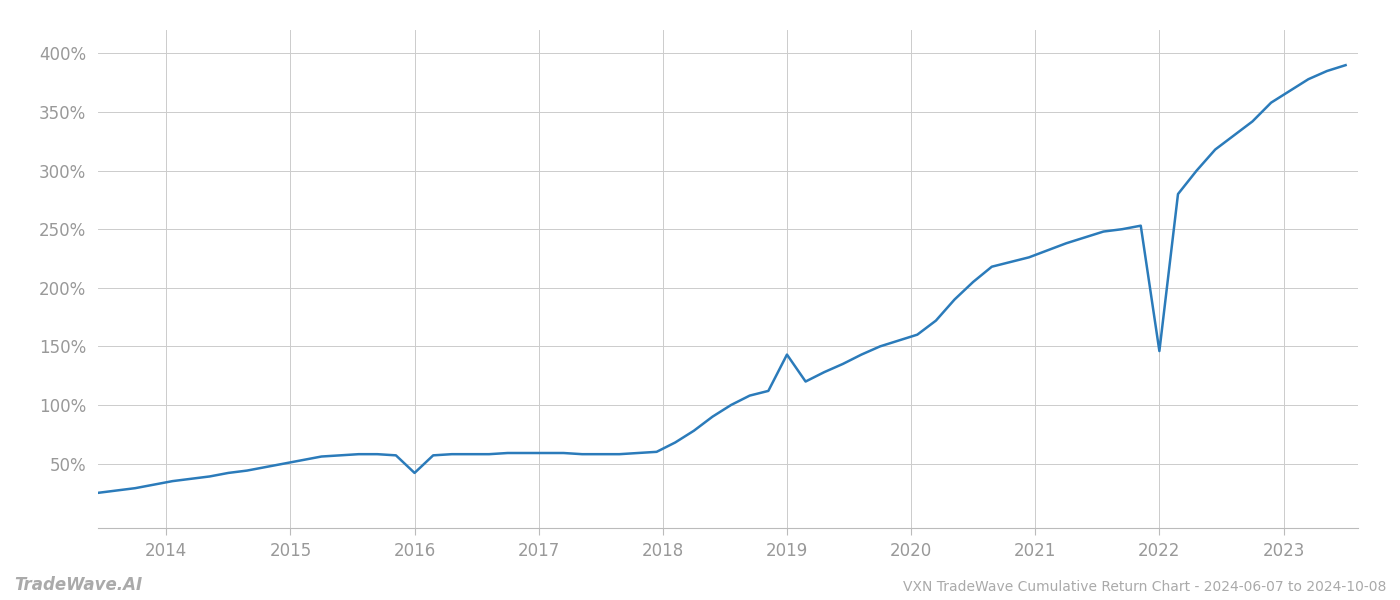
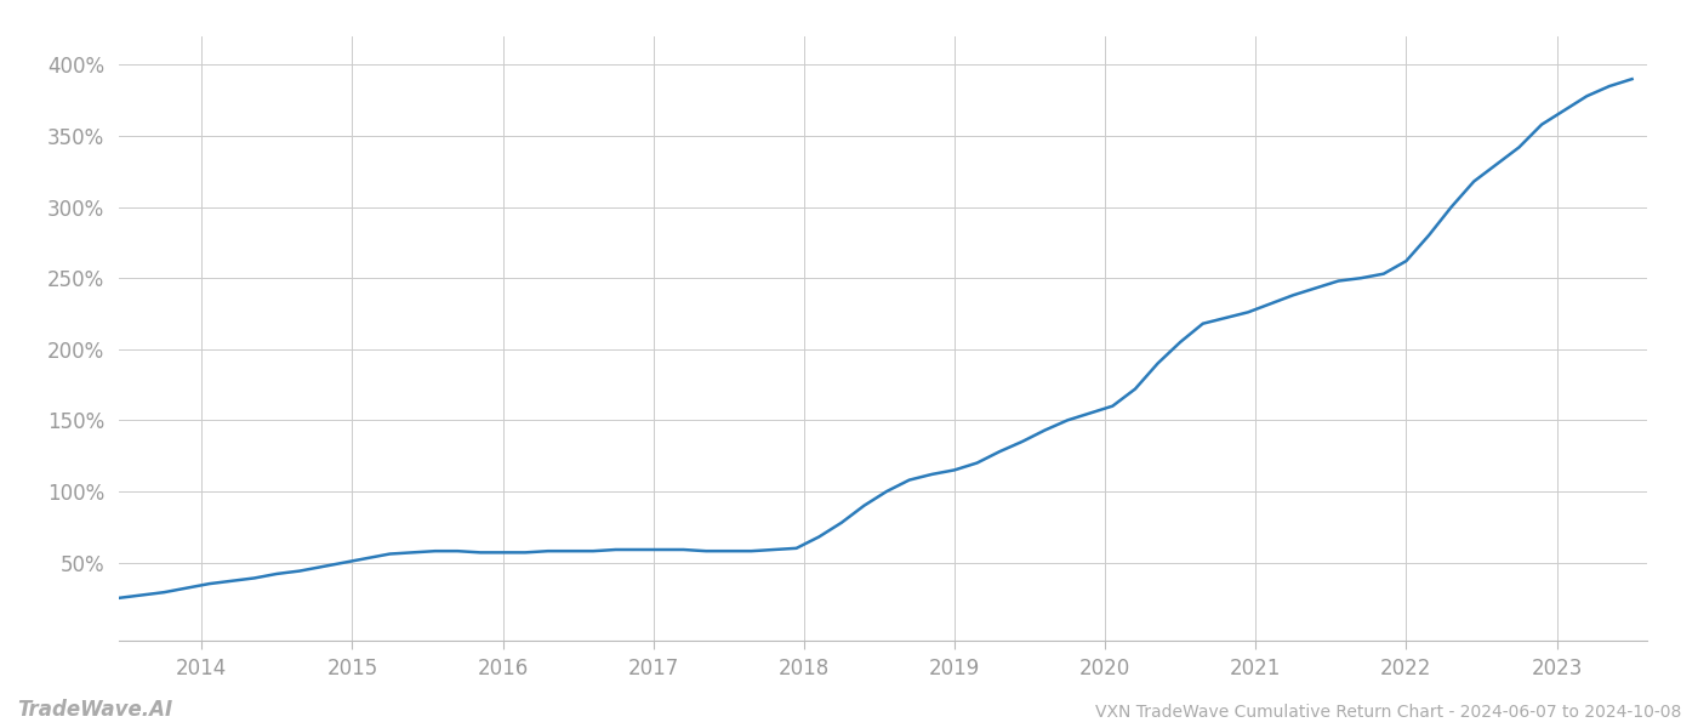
2016: 42% -> 57%
2019: 143% -> 115%
2022: 146% -> 262%
